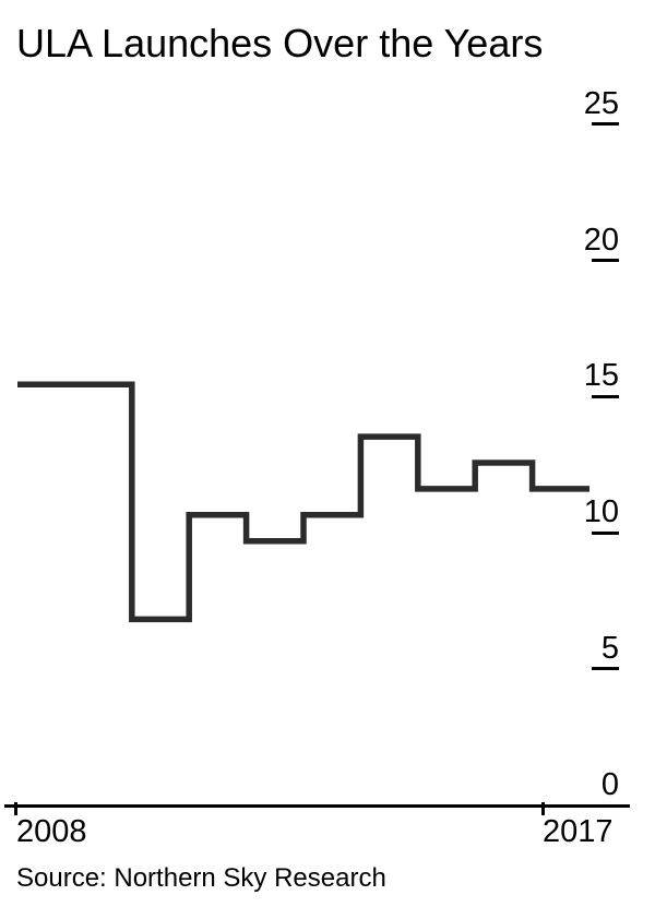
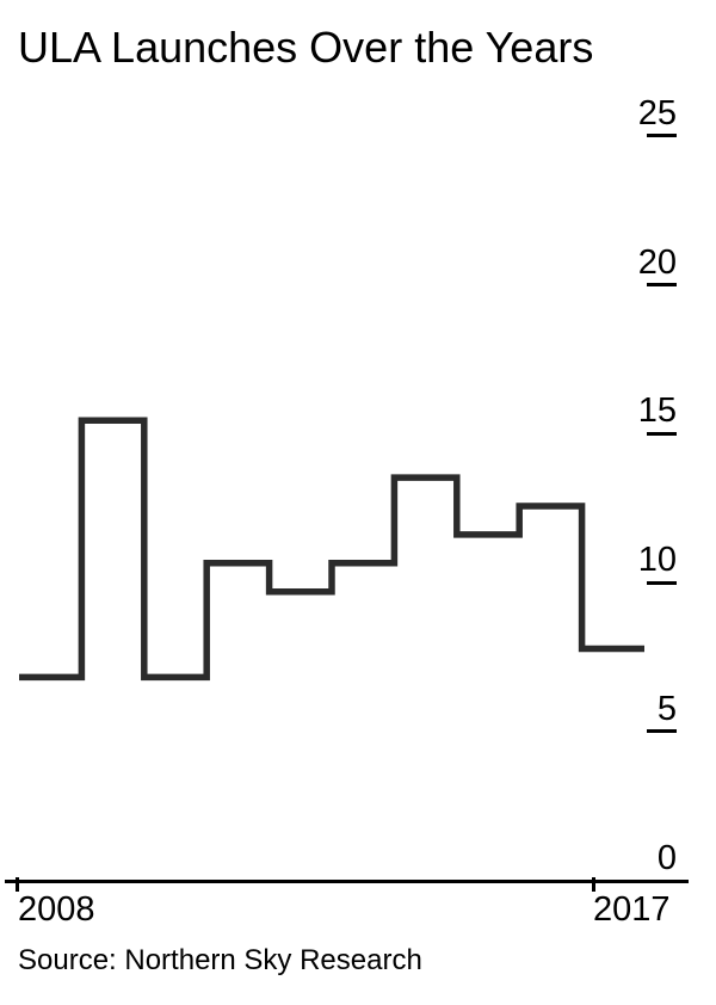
2008: 16 -> 7
2017: 12 -> 8
